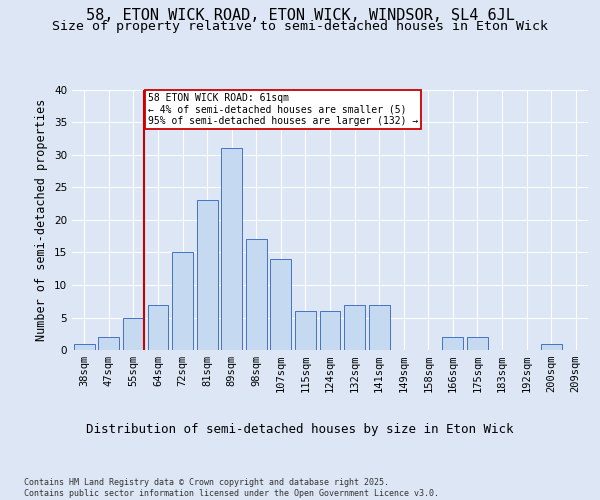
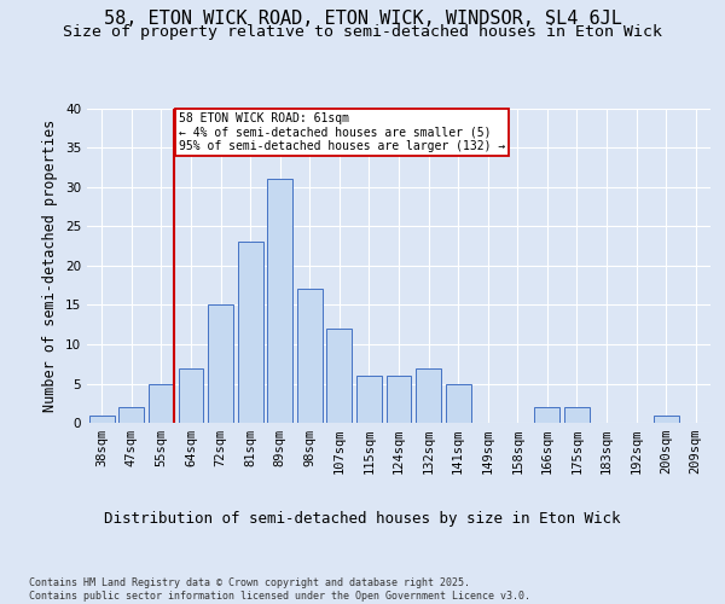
107sqm: 14 -> 12
141sqm: 7 -> 5
